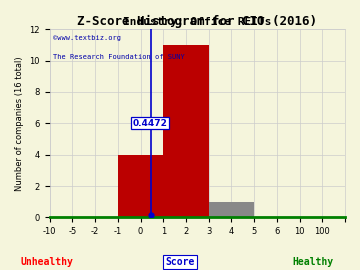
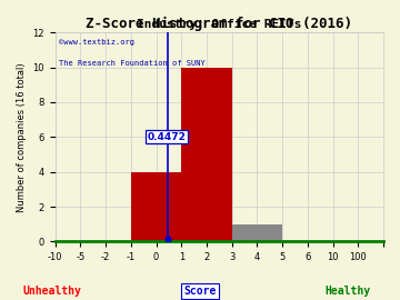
2: 11 -> 10
